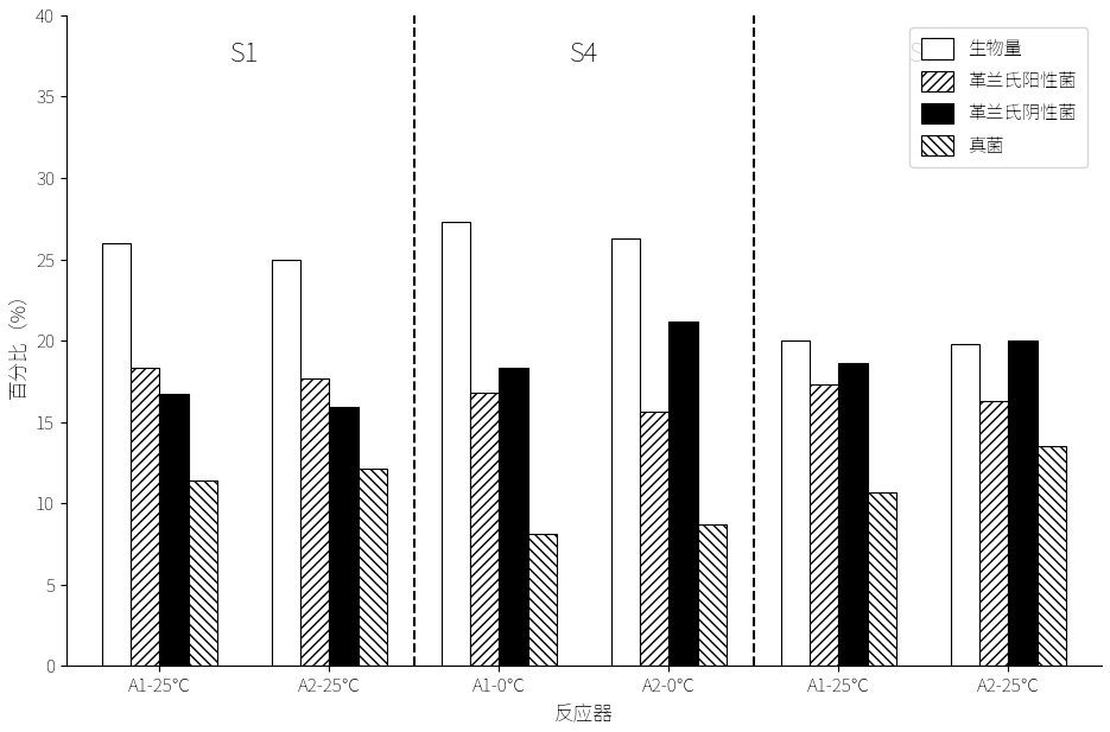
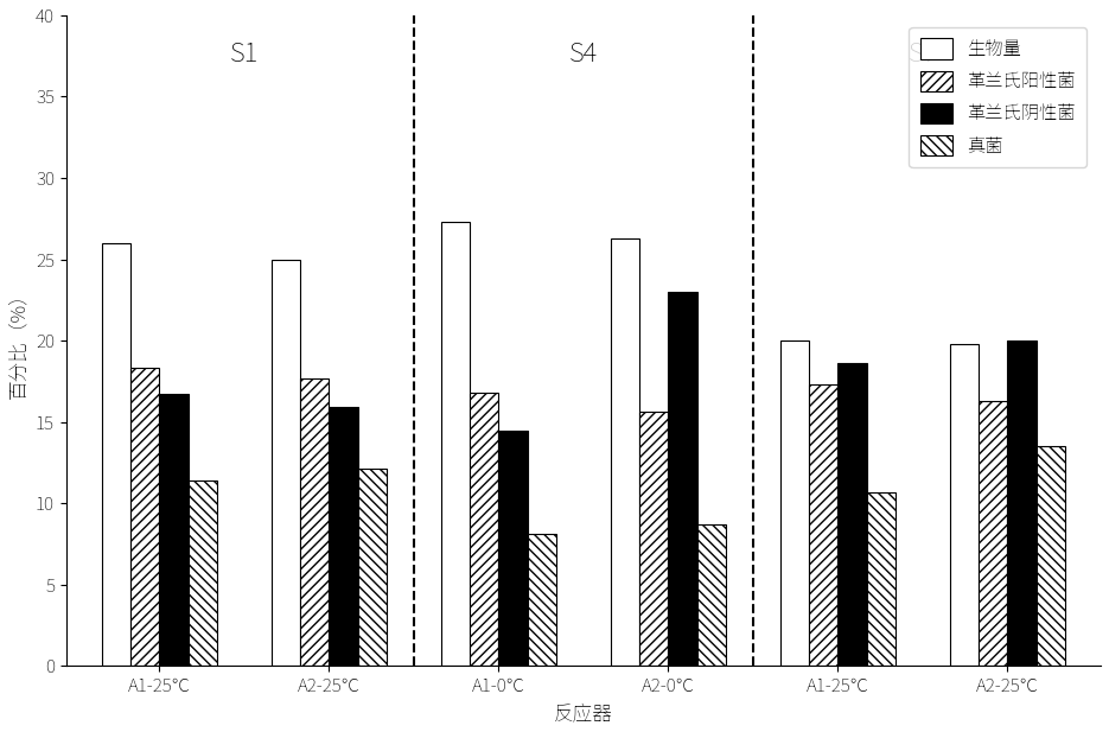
革兰氏阴性菌/A1-0℃: 18.3 -> 14.5
革兰氏阴性菌/A2-0℃: 21.2 -> 23.0
